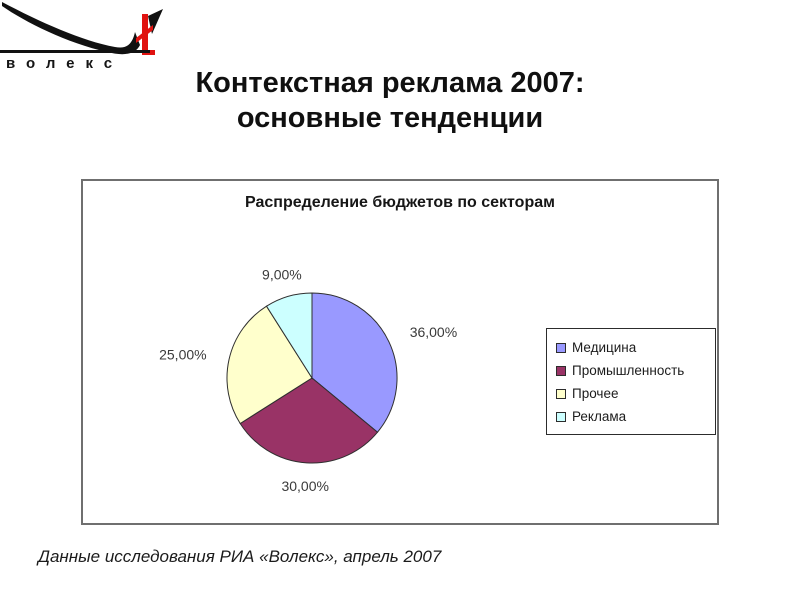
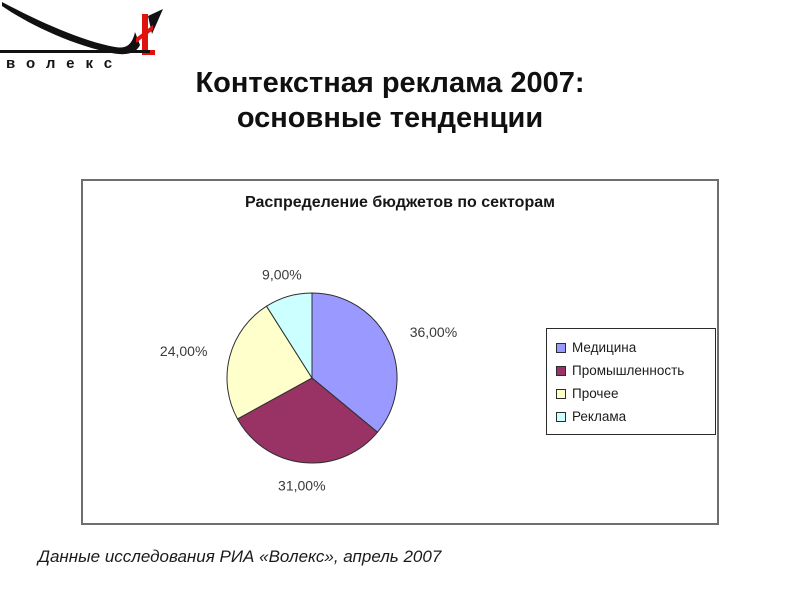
Промышленность: 30,00% -> 31,00%
Прочее: 25,00% -> 24,00%
